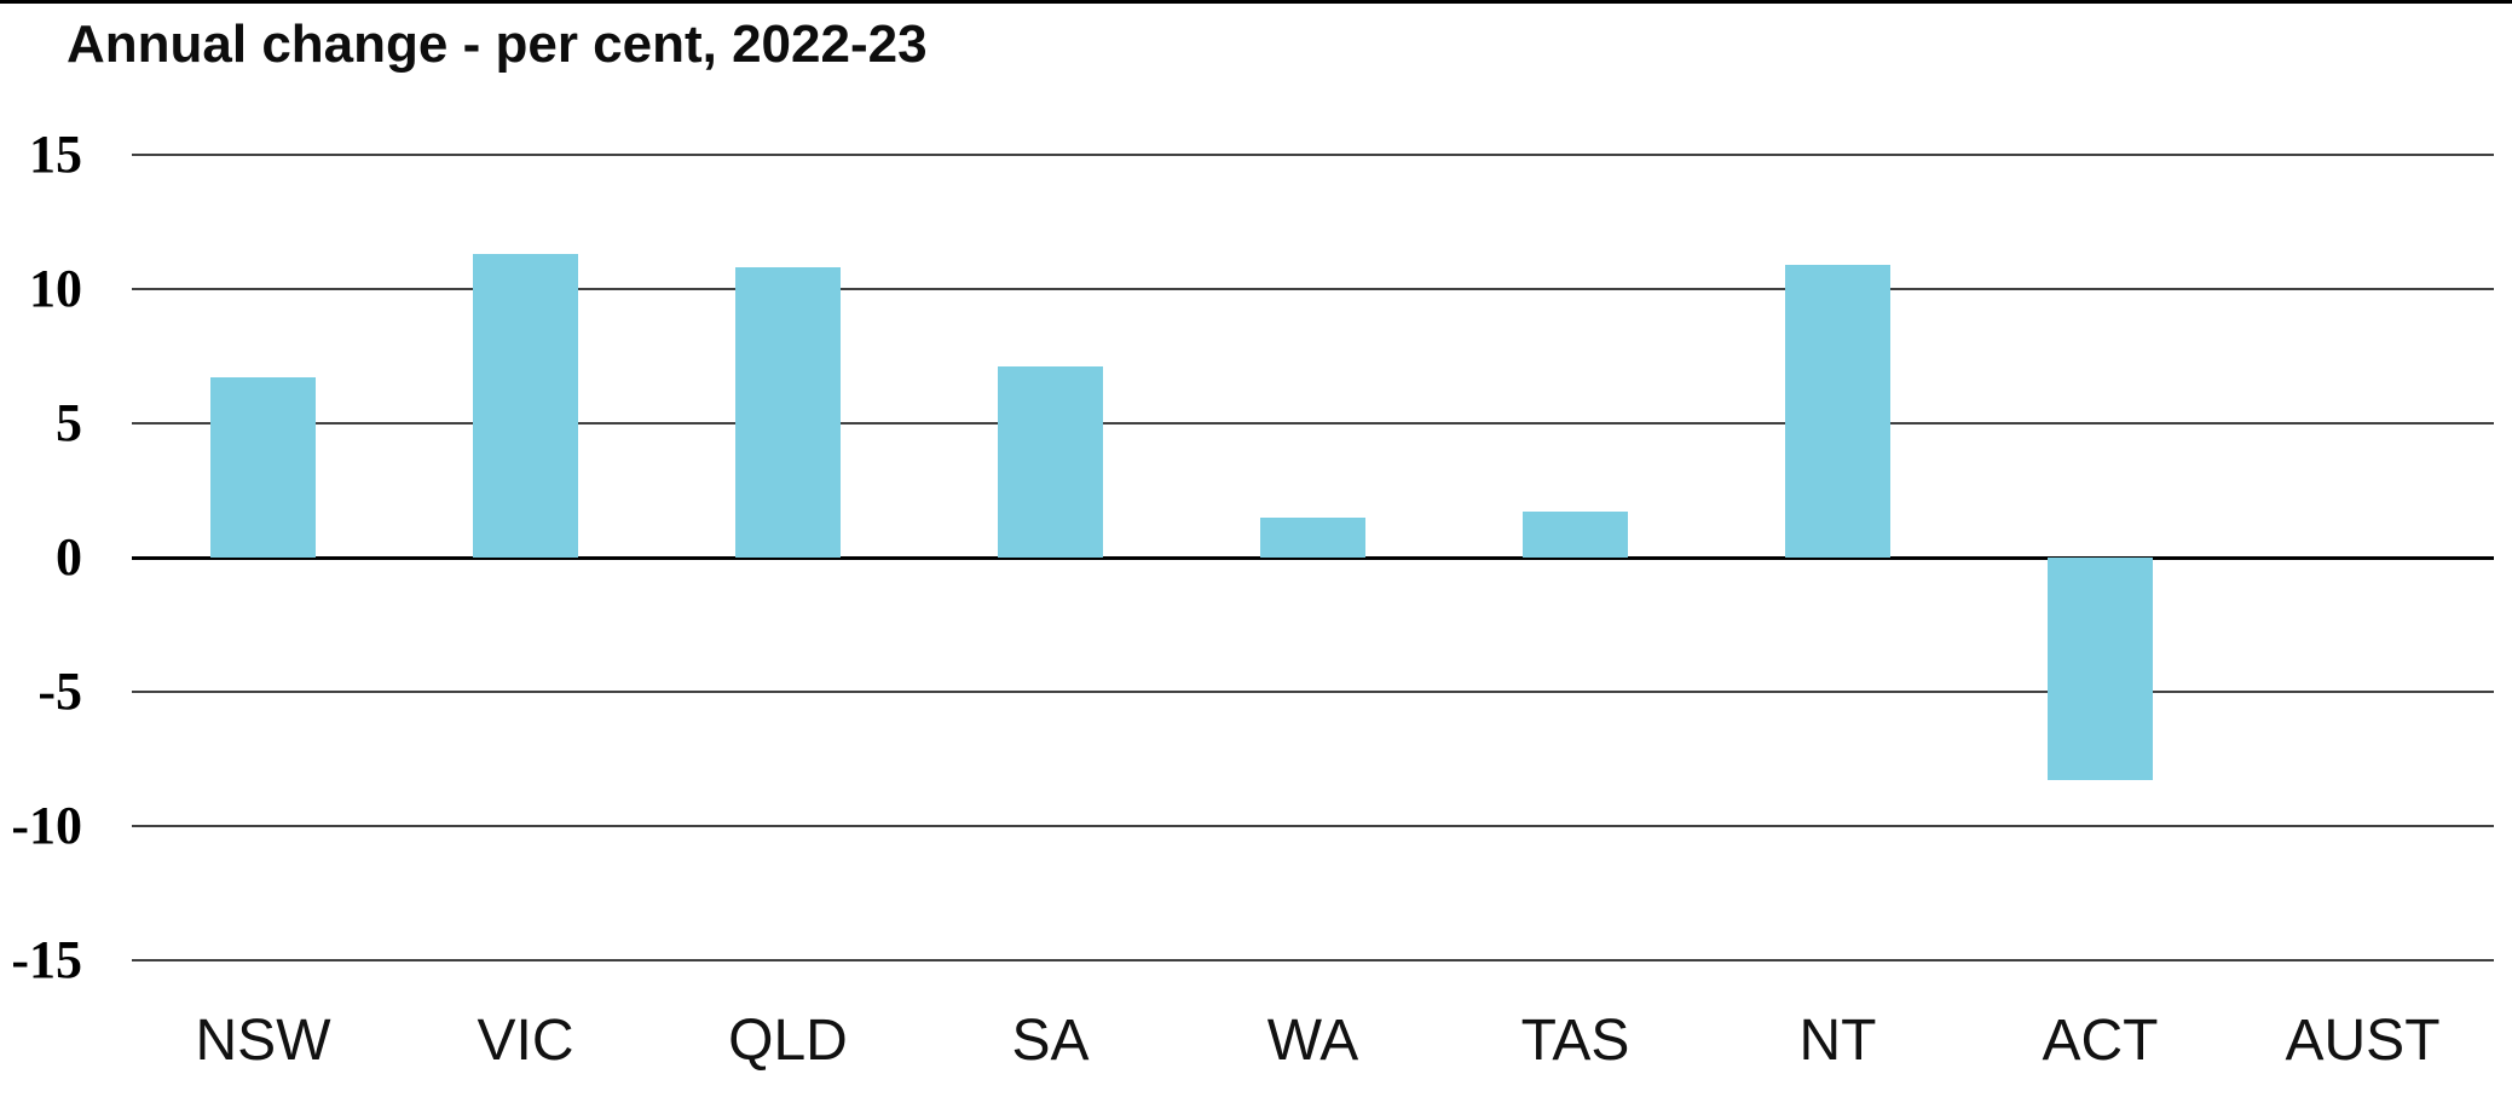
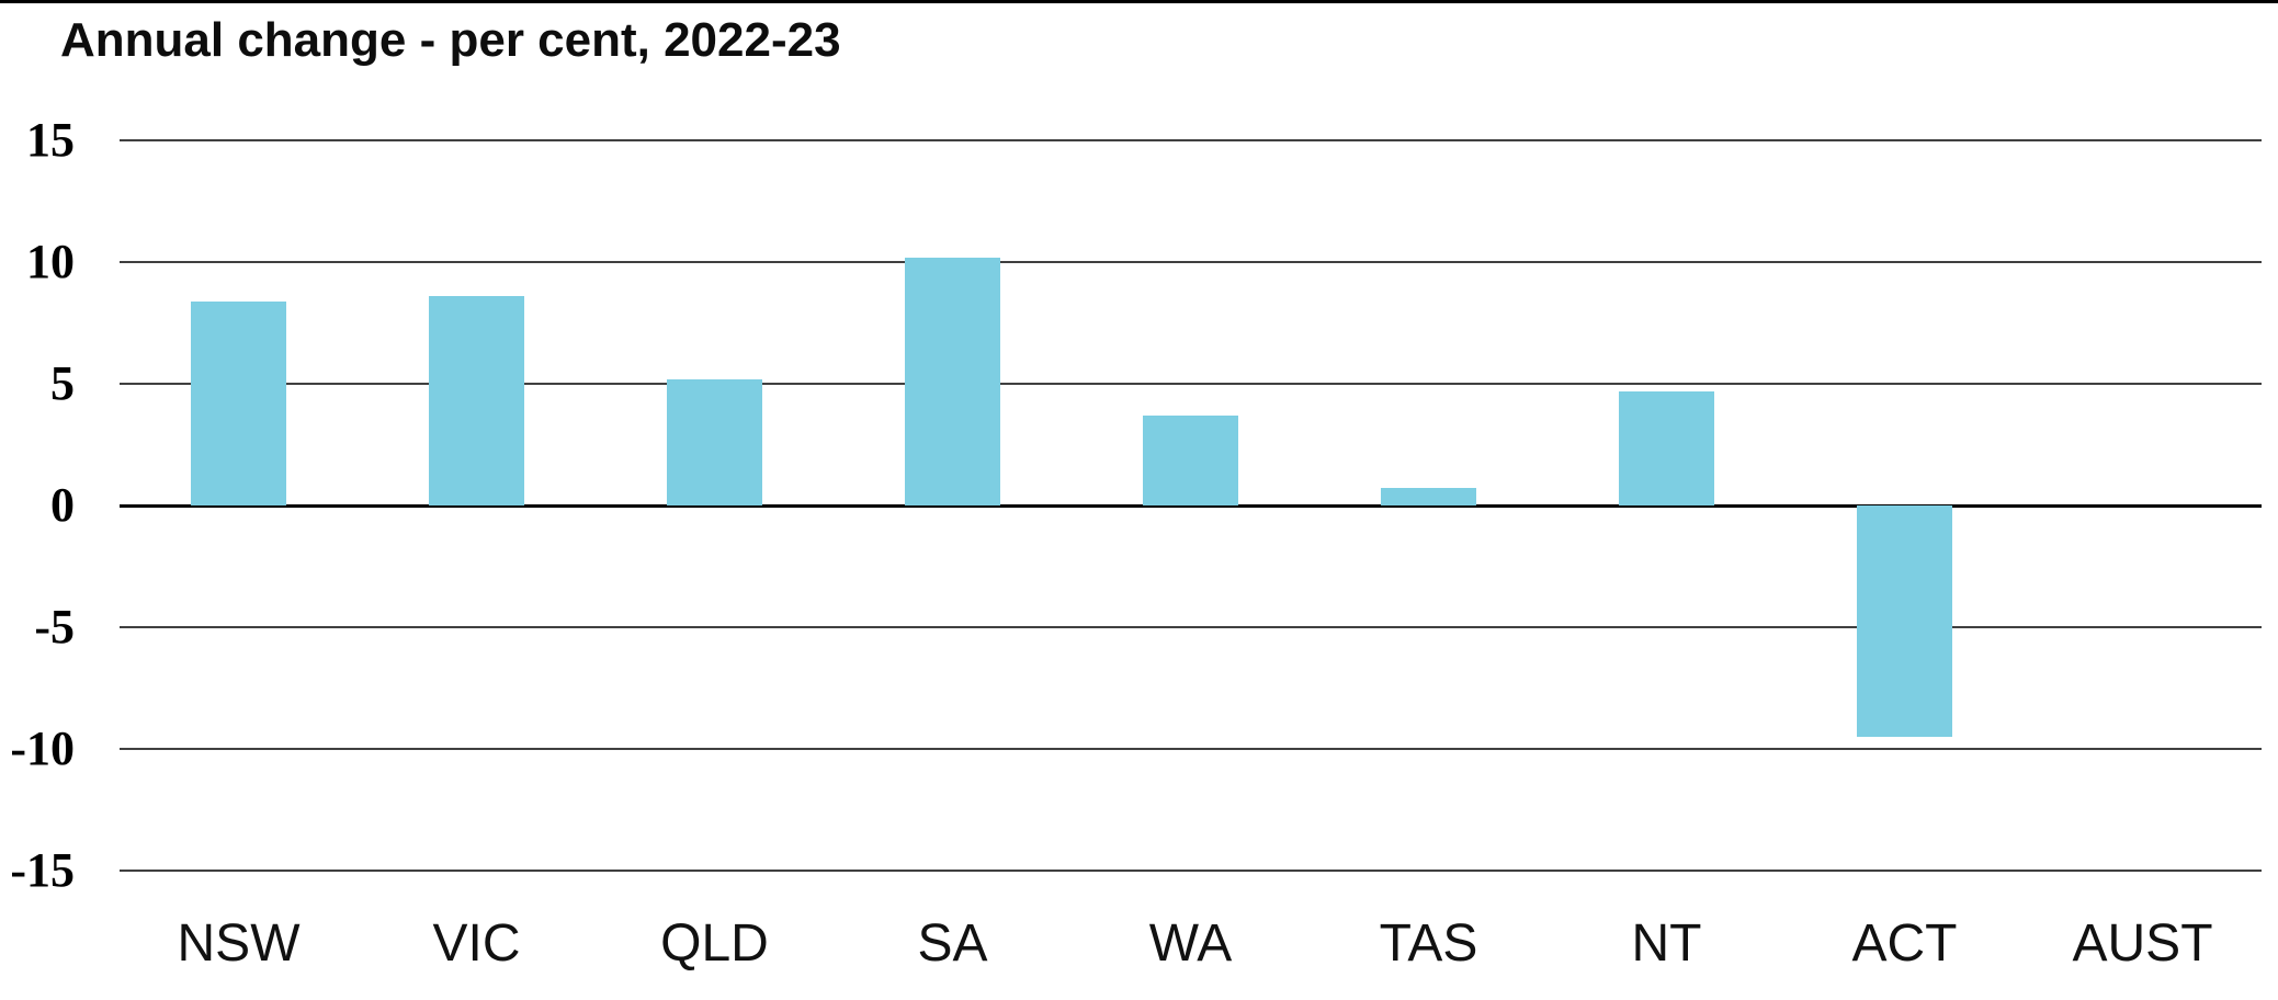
NSW: 6.7 -> 8.4
VIC: 11.3 -> 8.6
QLD: 10.8 -> 5.2
SA: 7.1 -> 10.2
WA: 1.5 -> 3.7
TAS: 1.7 -> 0.7
NT: 10.9 -> 4.7
ACT: -8.3 -> -9.5
